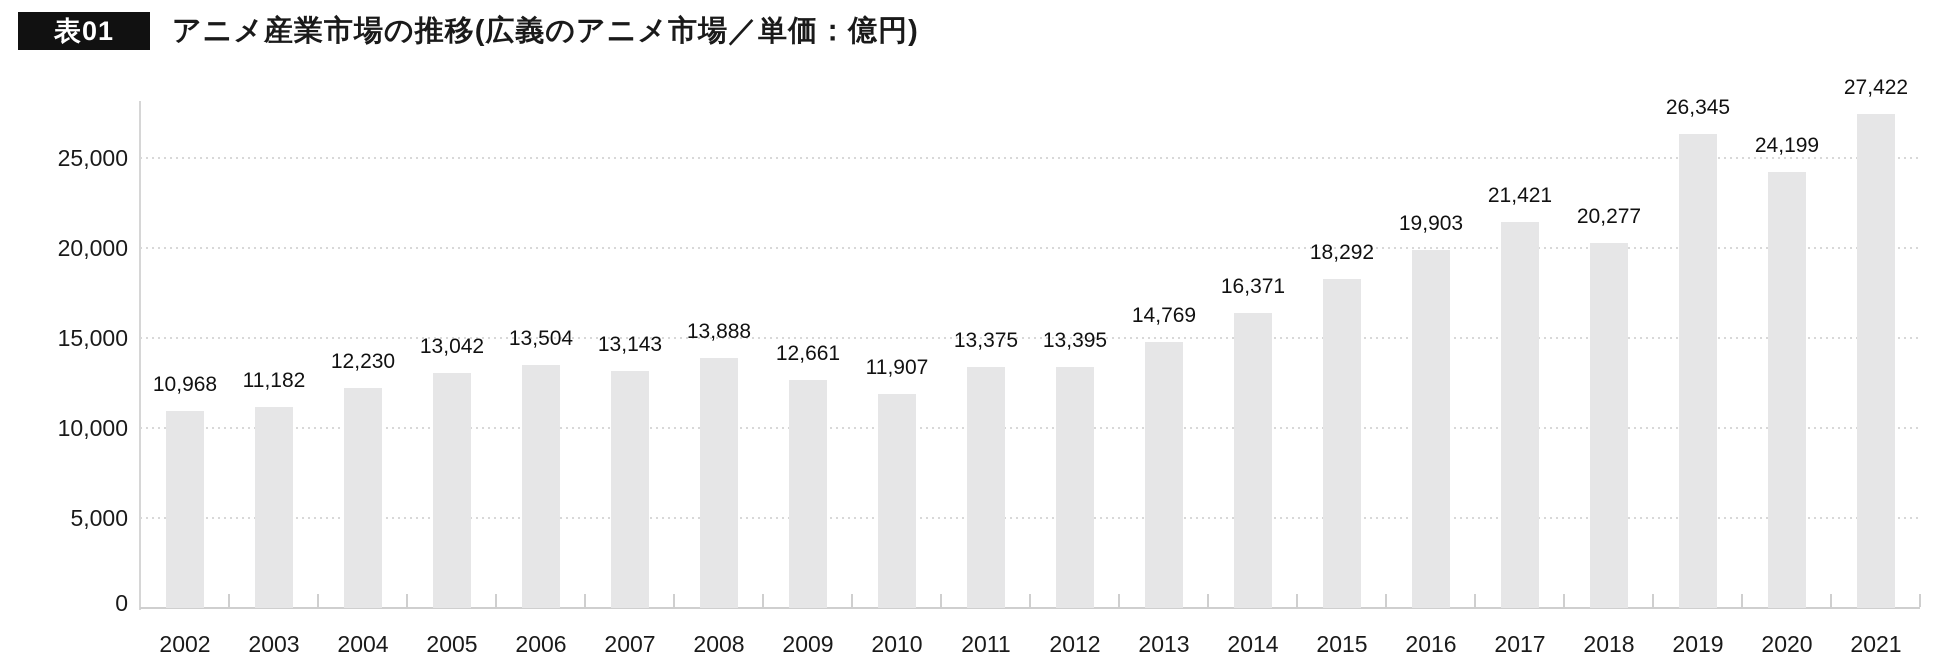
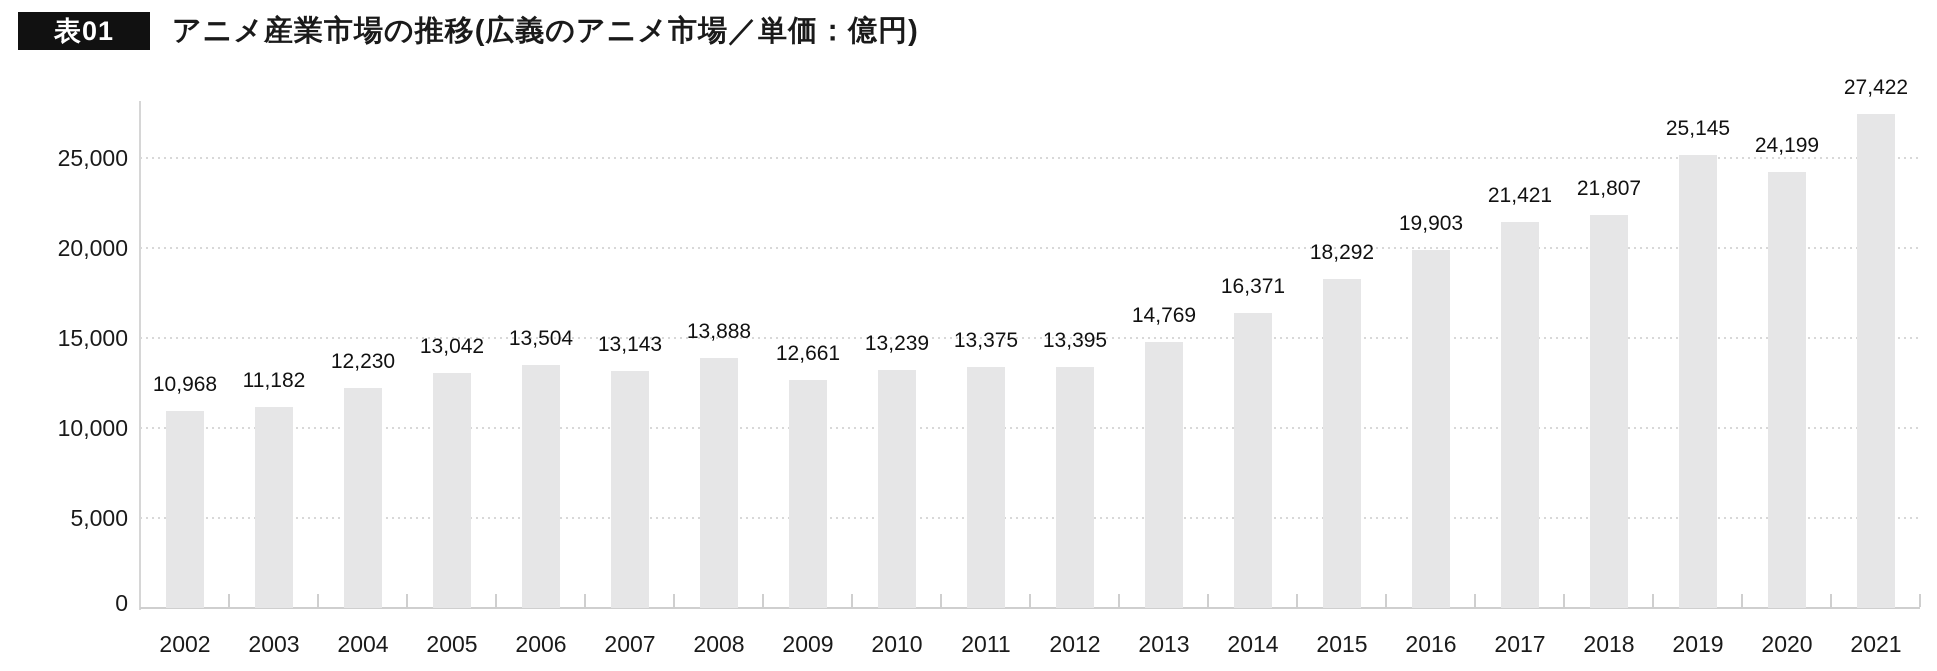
2010: 11,907 -> 13,239
2018: 20,277 -> 21,807
2019: 26,345 -> 25,145
